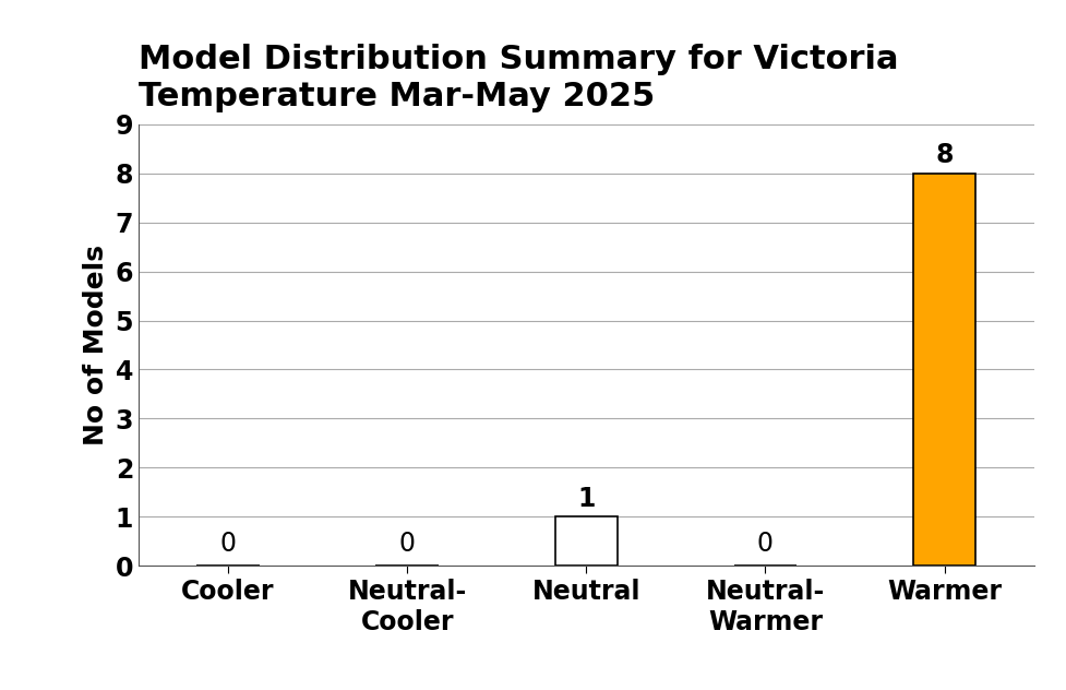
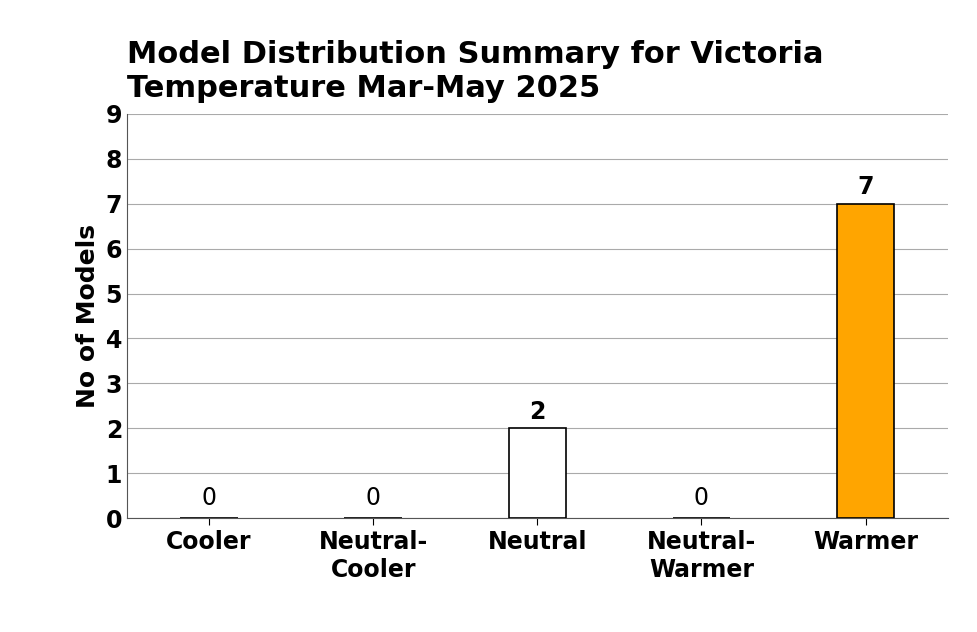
Neutral: 1 -> 2
Warmer: 8 -> 7
